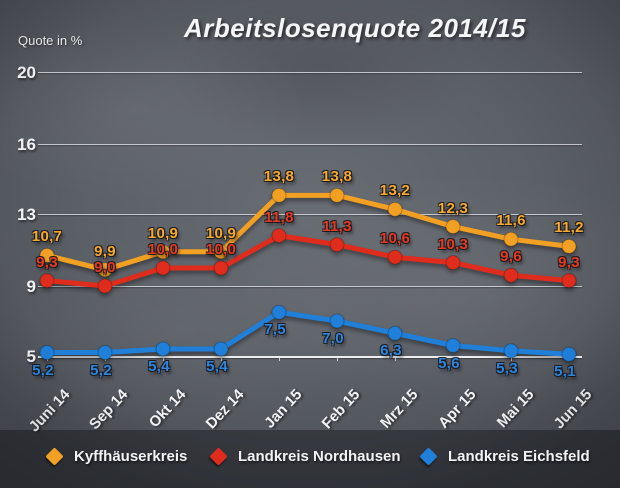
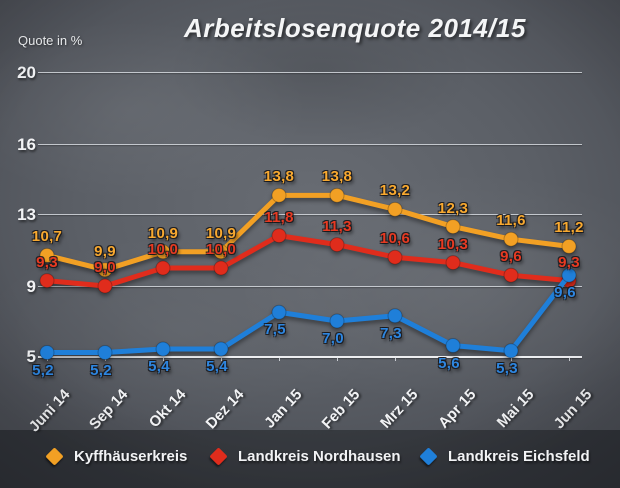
Landkreis Eichsfeld/Mrz 15: 6,3 -> 7,3
Landkreis Eichsfeld/Jun 15: 5,1 -> 9,6
